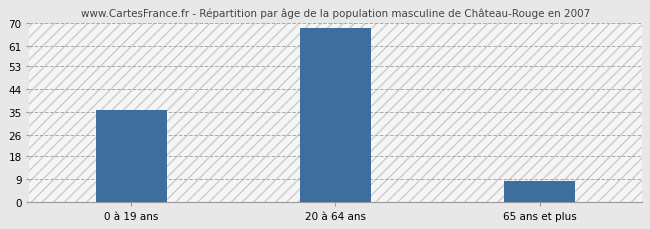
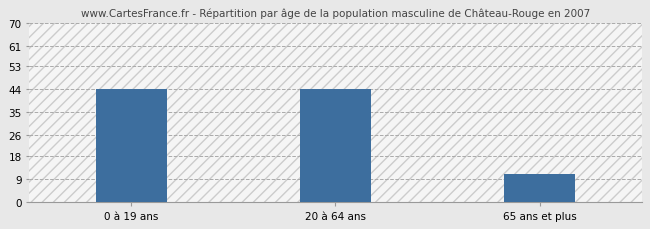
0 à 19 ans: 36 -> 44
20 à 64 ans: 68 -> 44
65 ans et plus: 8 -> 11
